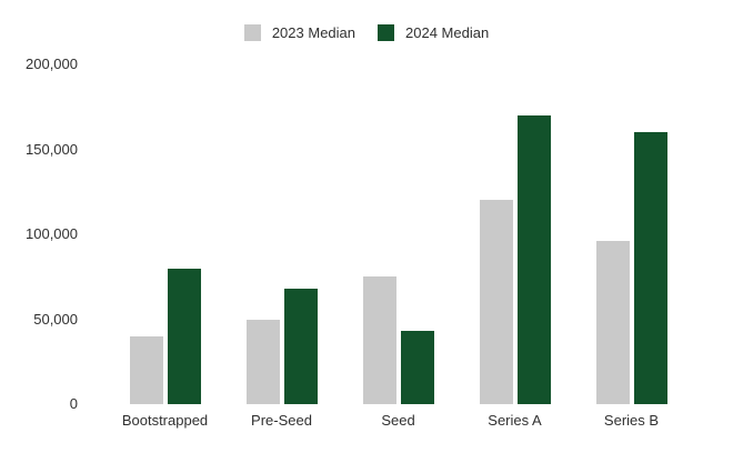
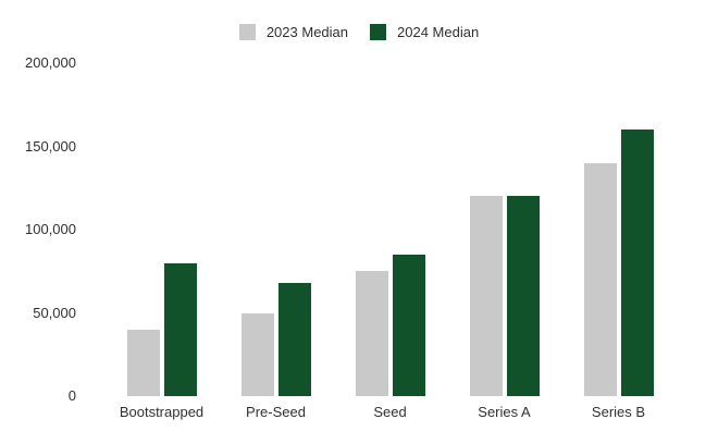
2024 Median/Seed: 43000 -> 85000
2024 Median/Series A: 170000 -> 120000
2023 Median/Series B: 96000 -> 140000
